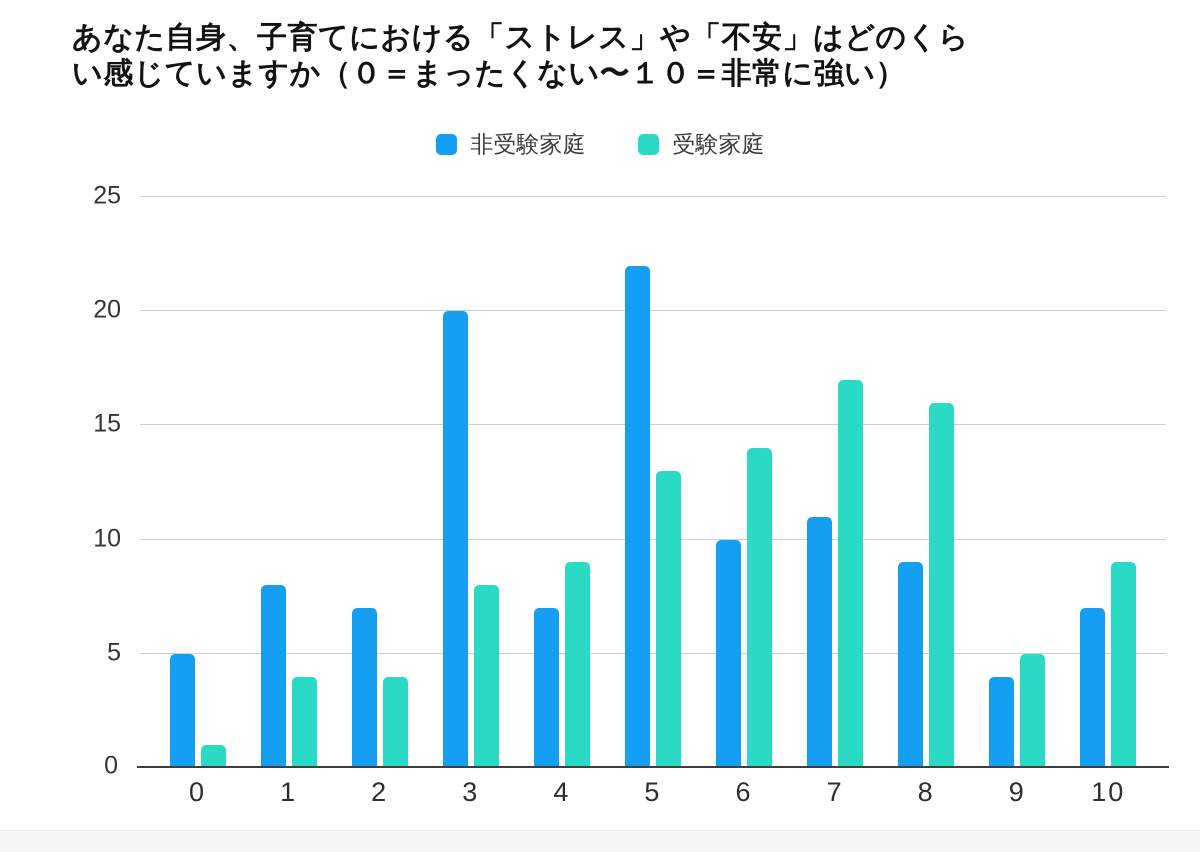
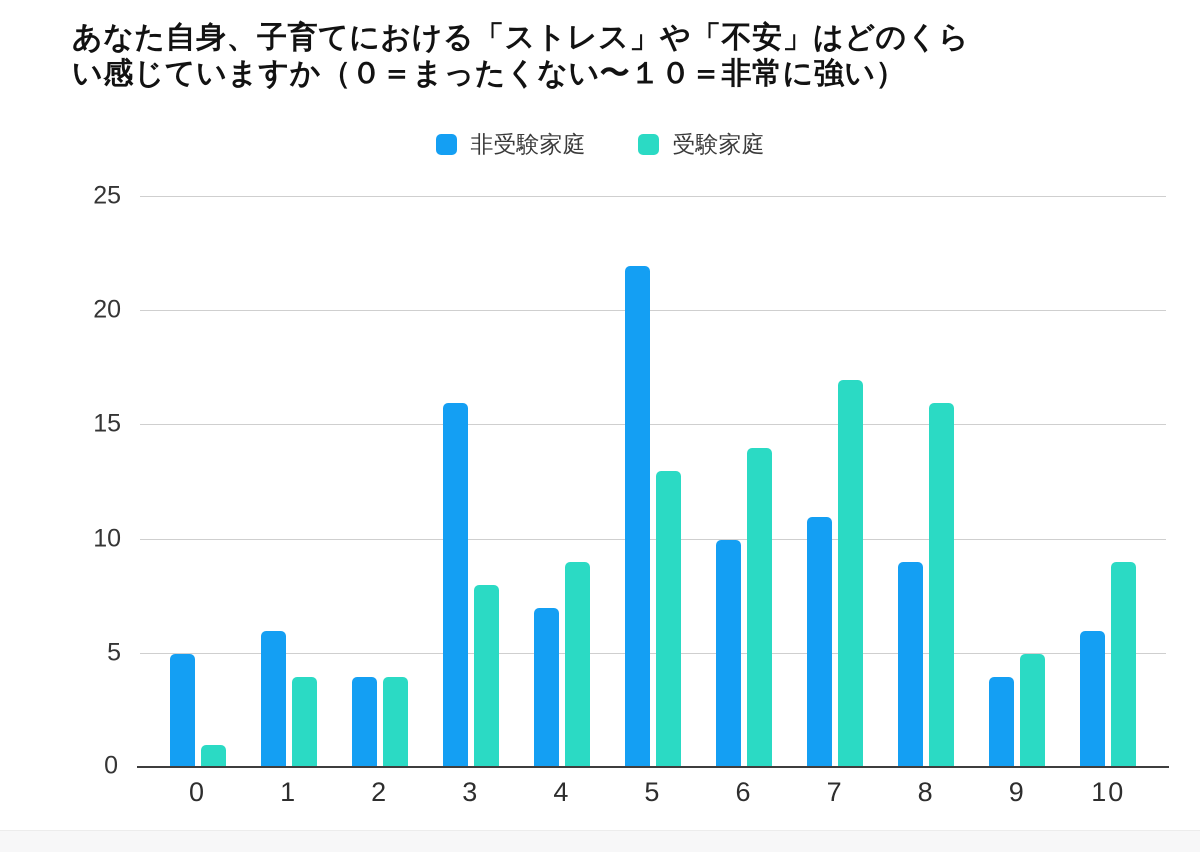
非受験家庭/1: 8 -> 6
非受験家庭/2: 7 -> 4
非受験家庭/3: 20 -> 16
非受験家庭/10: 7 -> 6
